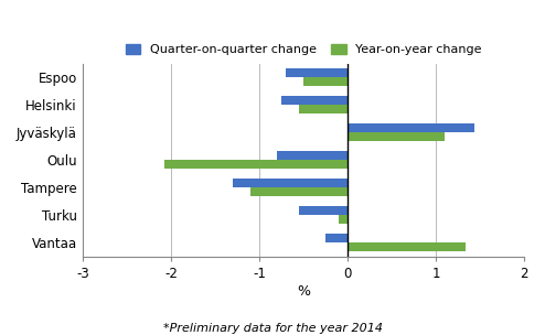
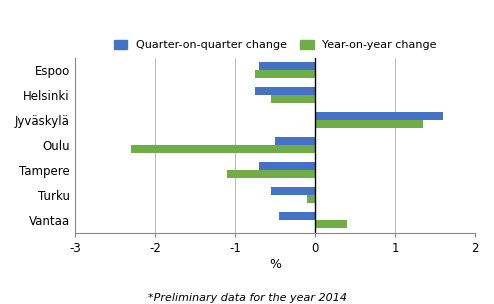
Year-on-year change/Espoo: -0.50 -> -0.75
Quarter-on-quarter change/Jyväskylä: 1.44 -> 1.60
Year-on-year change/Jyväskylä: 1.10 -> 1.35
Quarter-on-quarter change/Oulu: -0.80 -> -0.50
Year-on-year change/Oulu: -2.08 -> -2.30
Quarter-on-quarter change/Tampere: -1.30 -> -0.70
Quarter-on-quarter change/Vantaa: -0.26 -> -0.45
Year-on-year change/Vantaa: 1.34 -> 0.40
